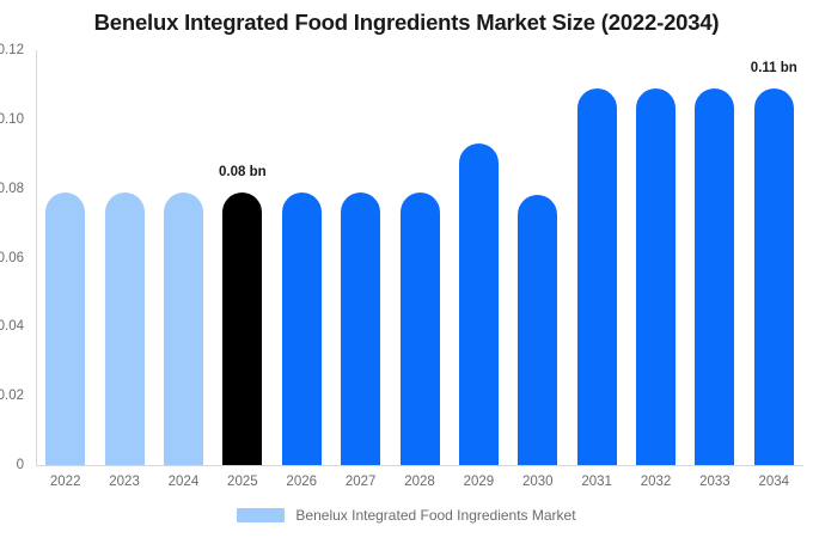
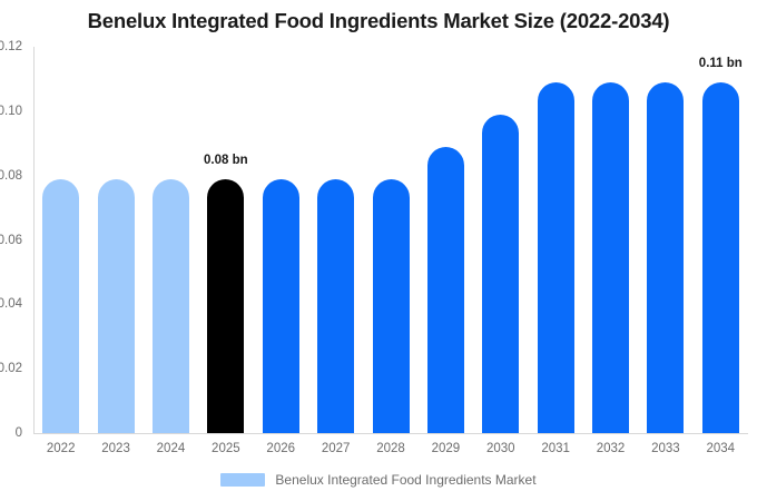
2029: 0.093 -> 0.089
2030: 0.078 -> 0.099
